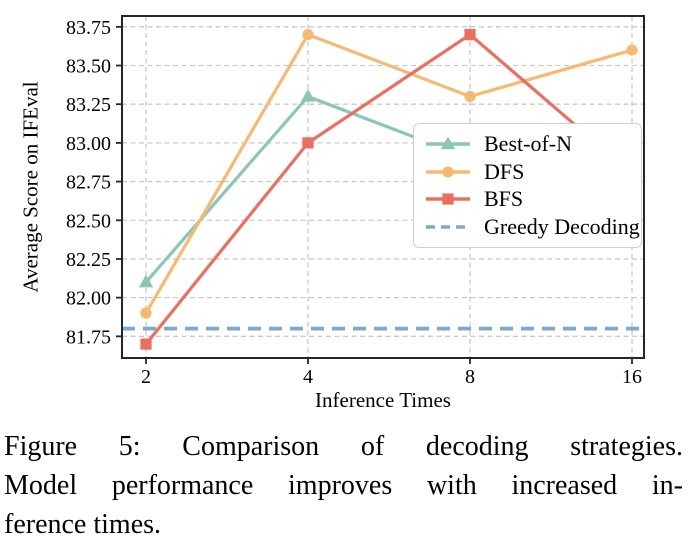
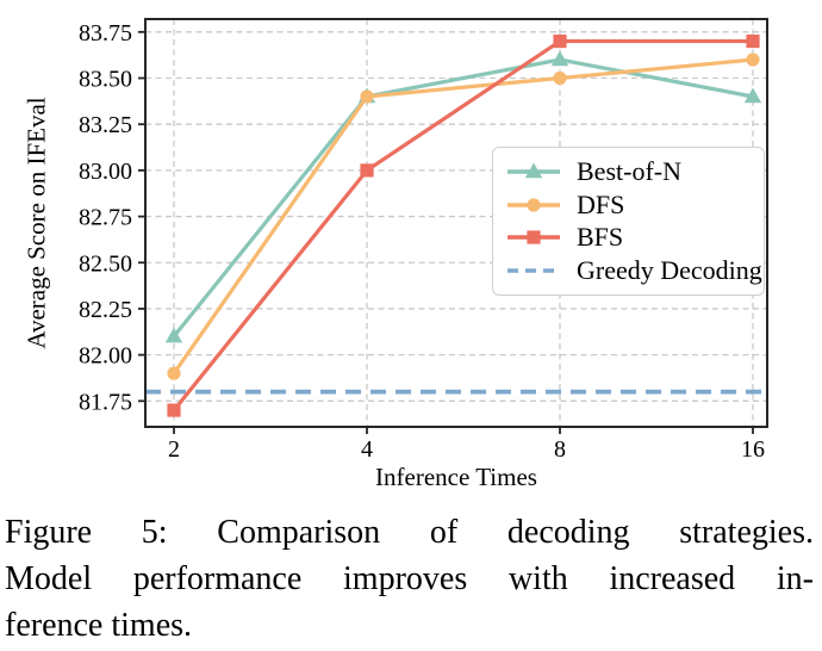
Best-of-N/4: 83.3 -> 83.4
DFS/4: 83.7 -> 83.4
Best-of-N/8: 82.9 -> 83.6
DFS/8: 83.3 -> 83.5
Best-of-N/16: 82.6 -> 83.4
BFS/16: 82.8 -> 83.7
